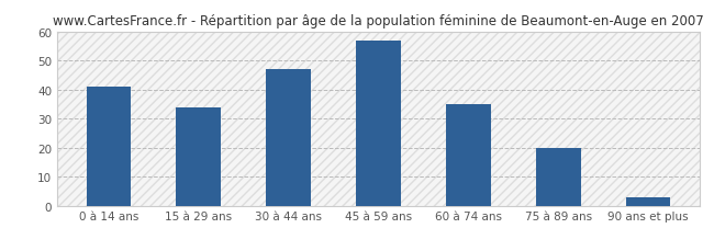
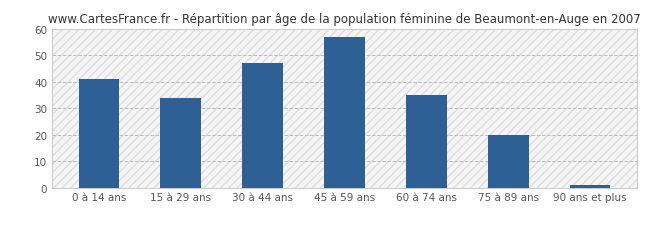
90 ans et plus: 3 -> 1
